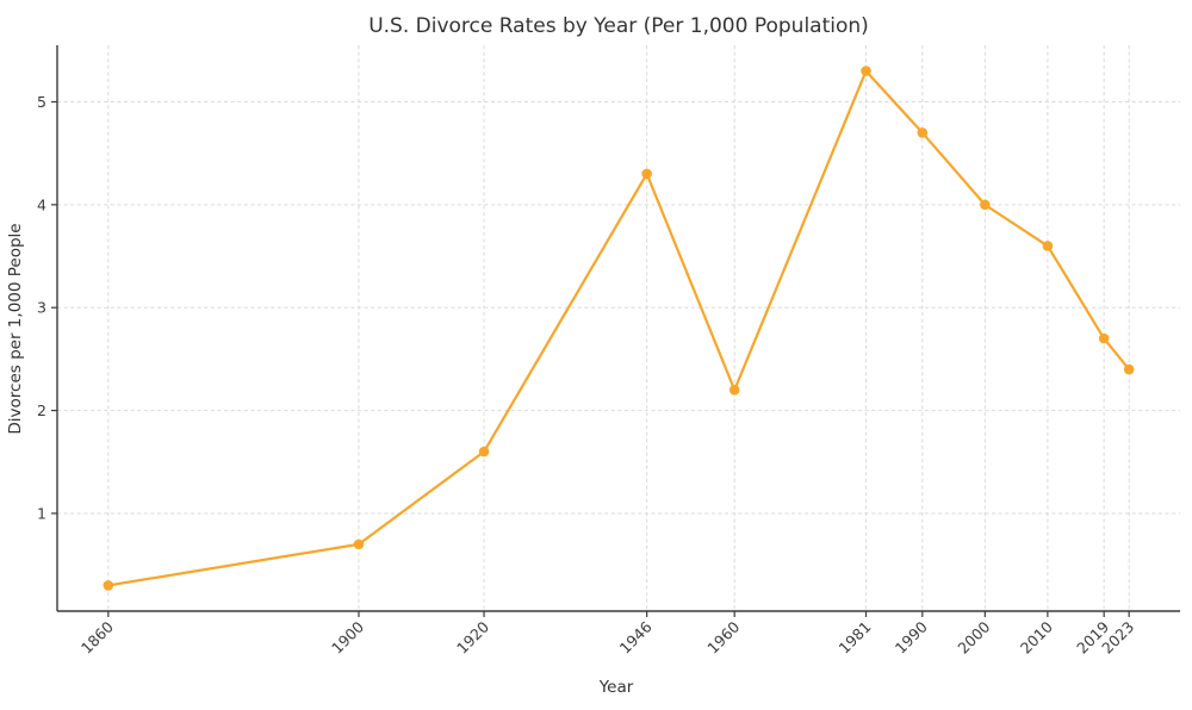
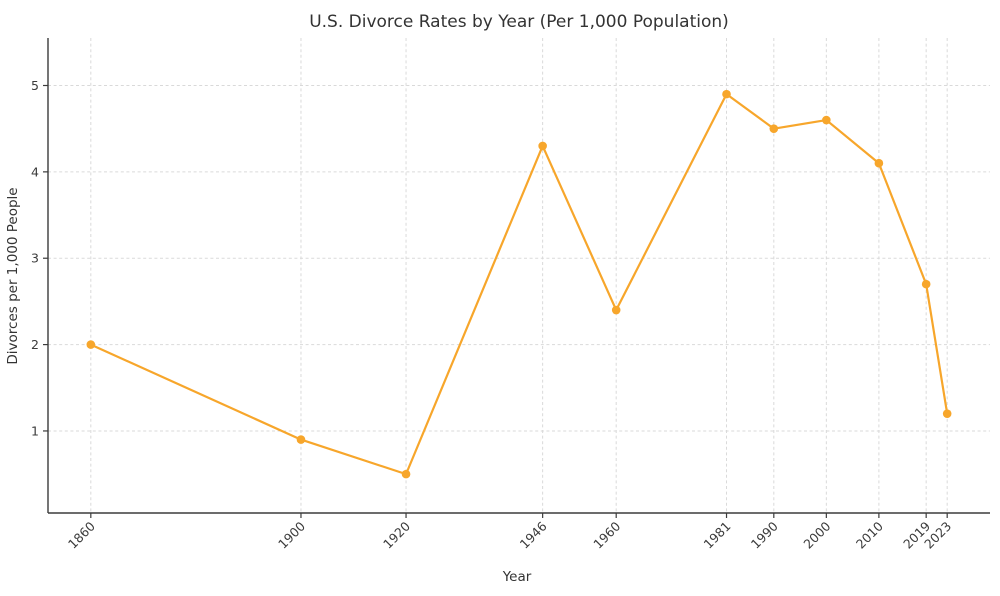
1860: 0.3 -> 2.0
1900: 0.7 -> 0.9
1920: 1.6 -> 0.5
1960: 2.2 -> 2.4
1981: 5.3 -> 4.9
1990: 4.7 -> 4.5
2000: 4.0 -> 4.6
2010: 3.6 -> 4.1
2023: 2.4 -> 1.2
